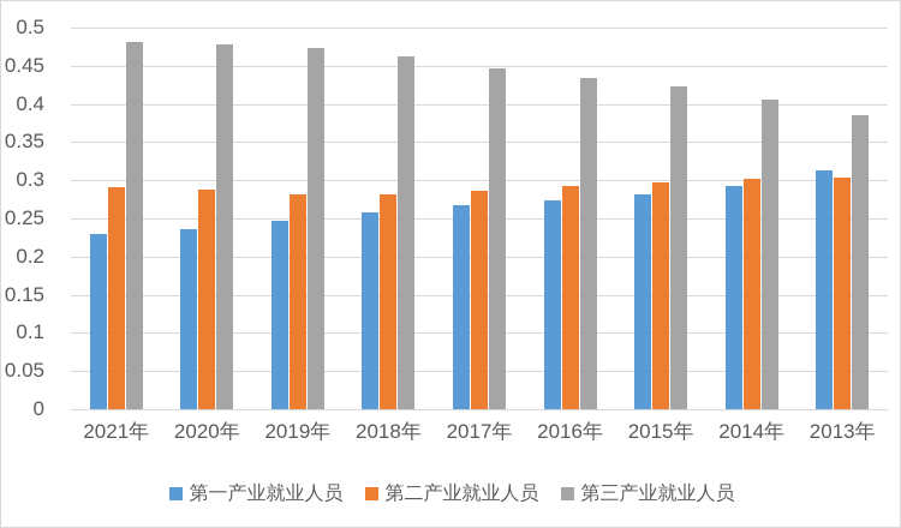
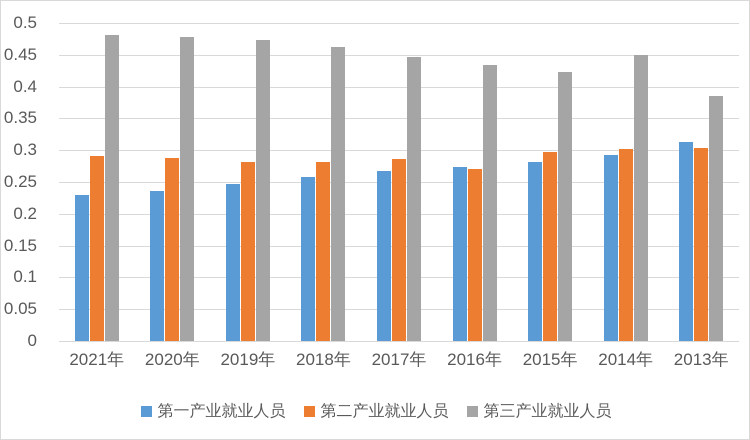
第二产业就业人员/2016年: 0.29 -> 0.27
第三产业就业人员/2014年: 0.41 -> 0.45
